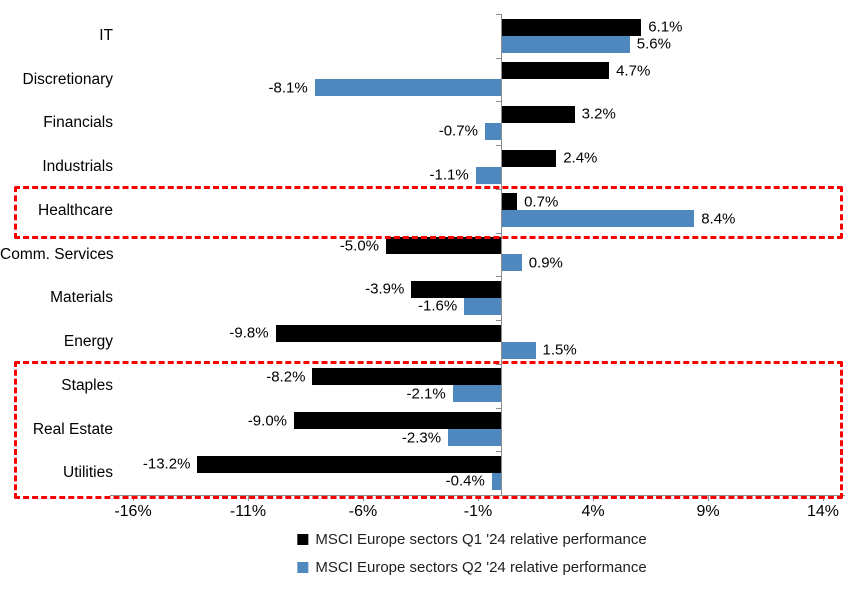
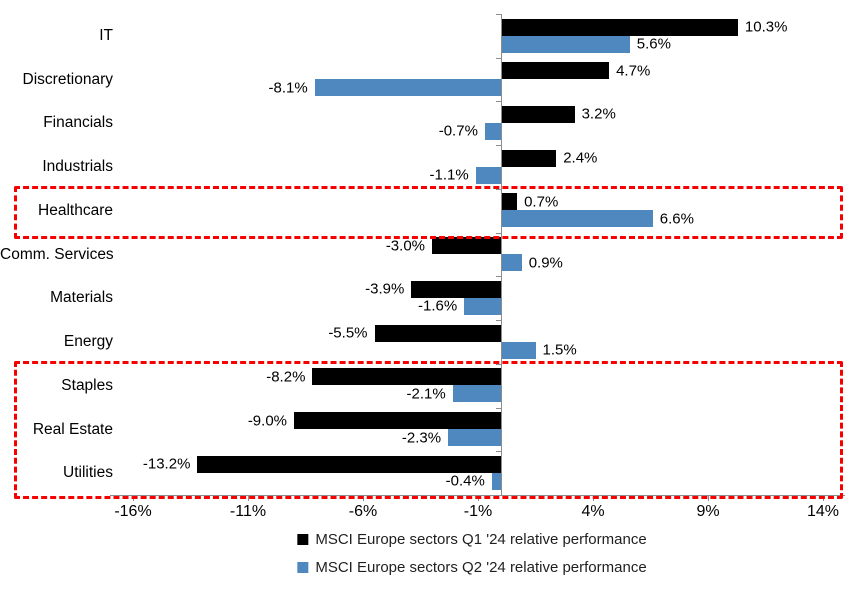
MSCI Europe sectors Q1 '24 relative performance/IT: 6.1% -> 10.3%
MSCI Europe sectors Q2 '24 relative performance/Healthcare: 8.4% -> 6.6%
MSCI Europe sectors Q1 '24 relative performance/Comm. Services: -5.0% -> -3.0%
MSCI Europe sectors Q1 '24 relative performance/Energy: -9.8% -> -5.5%
